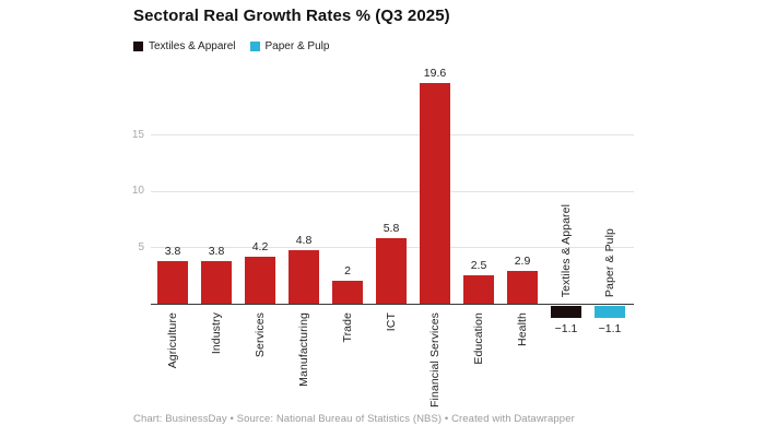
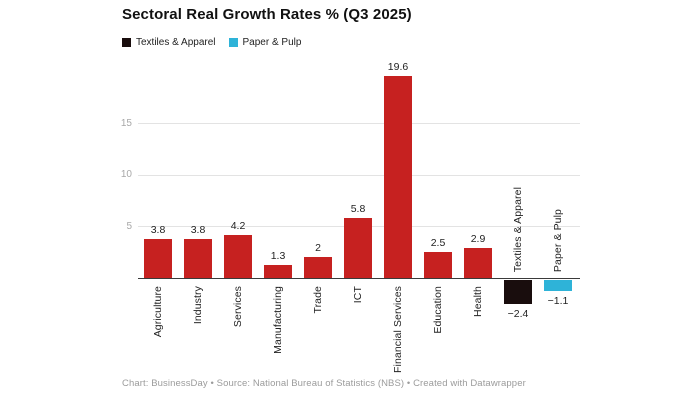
Manufacturing: 4.8 -> 1.3
Textiles & Apparel: −1.1 -> −2.4
